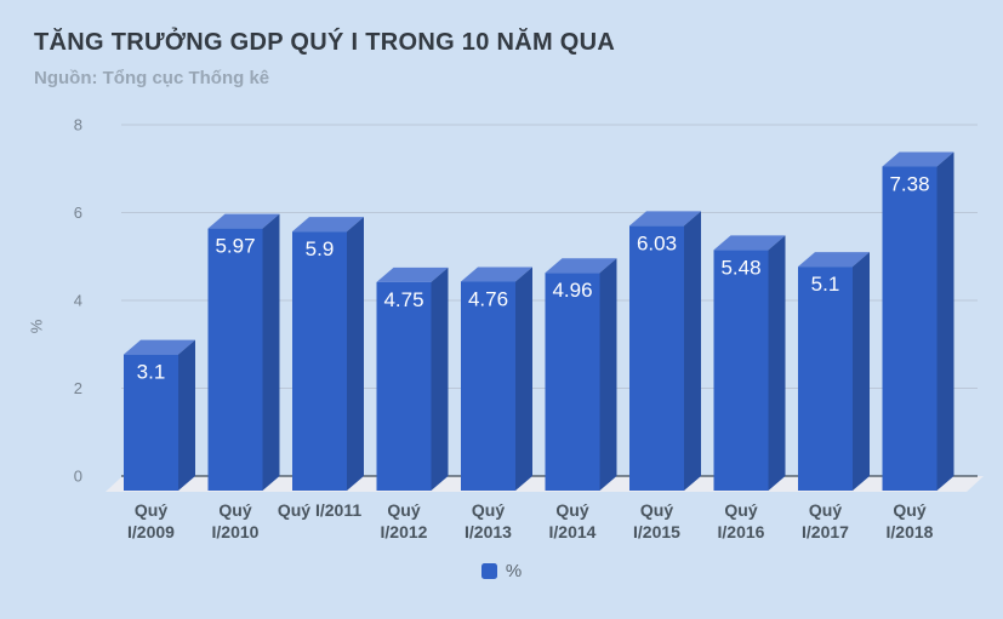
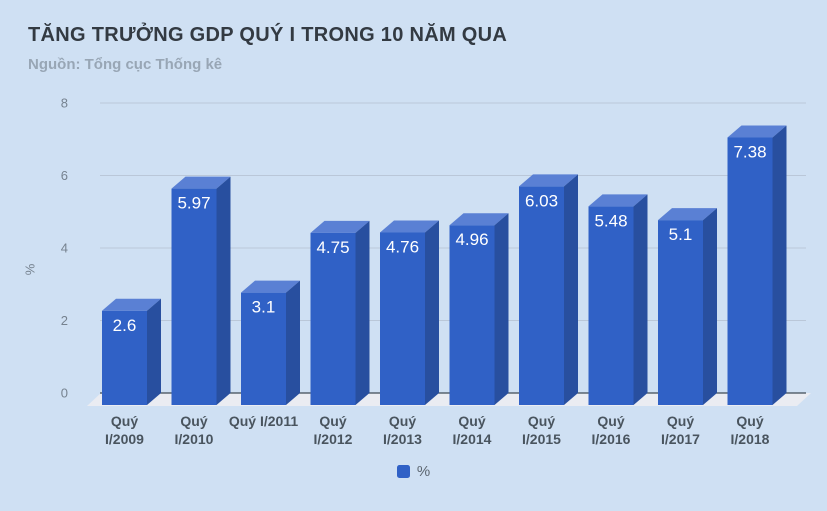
Quý I/2009: 3.1 -> 2.6
Quý I/2011: 5.9 -> 3.1
